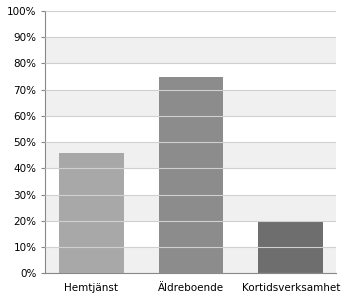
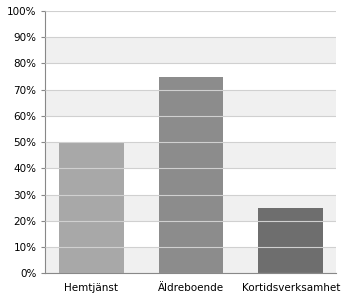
Hemtjänst: 46% -> 50%
Kortidsverksamhet: 20% -> 25%
